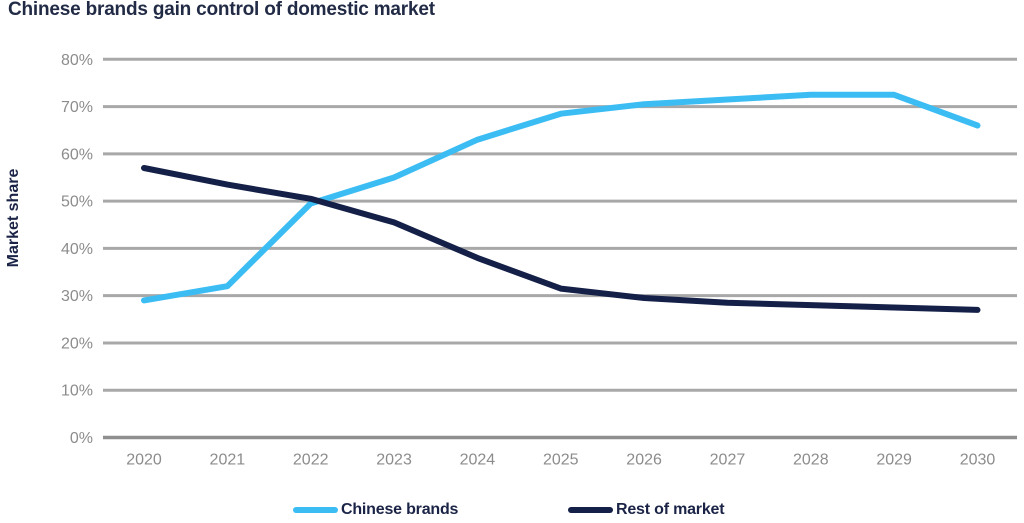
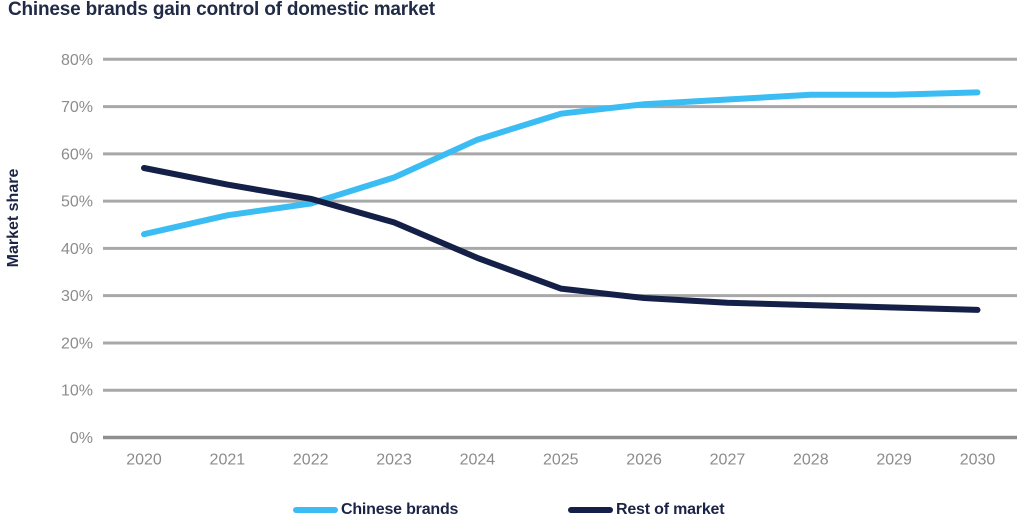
Chinese brands/2020: 29% -> 43%
Chinese brands/2021: 32% -> 47%
Chinese brands/2030: 66% -> 73%
